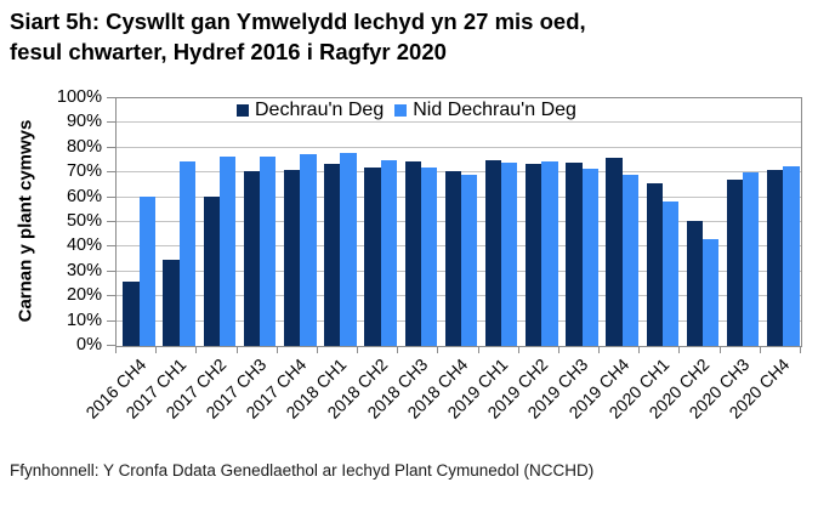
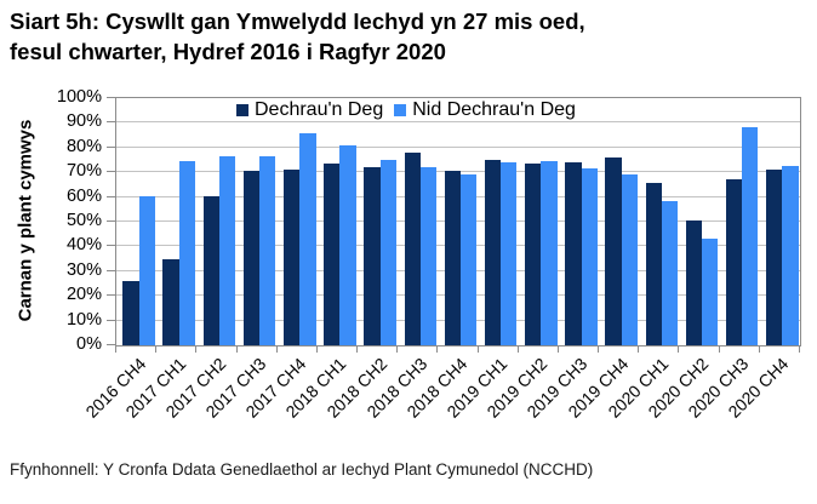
Nid Dechrau'n Deg/2017 CH4: 78% -> 86%
Nid Dechrau'n Deg/2018 CH1: 78% -> 81%
Dechrau'n Deg/2018 CH3: 74% -> 78%
Nid Dechrau'n Deg/2020 CH3: 70% -> 88%
